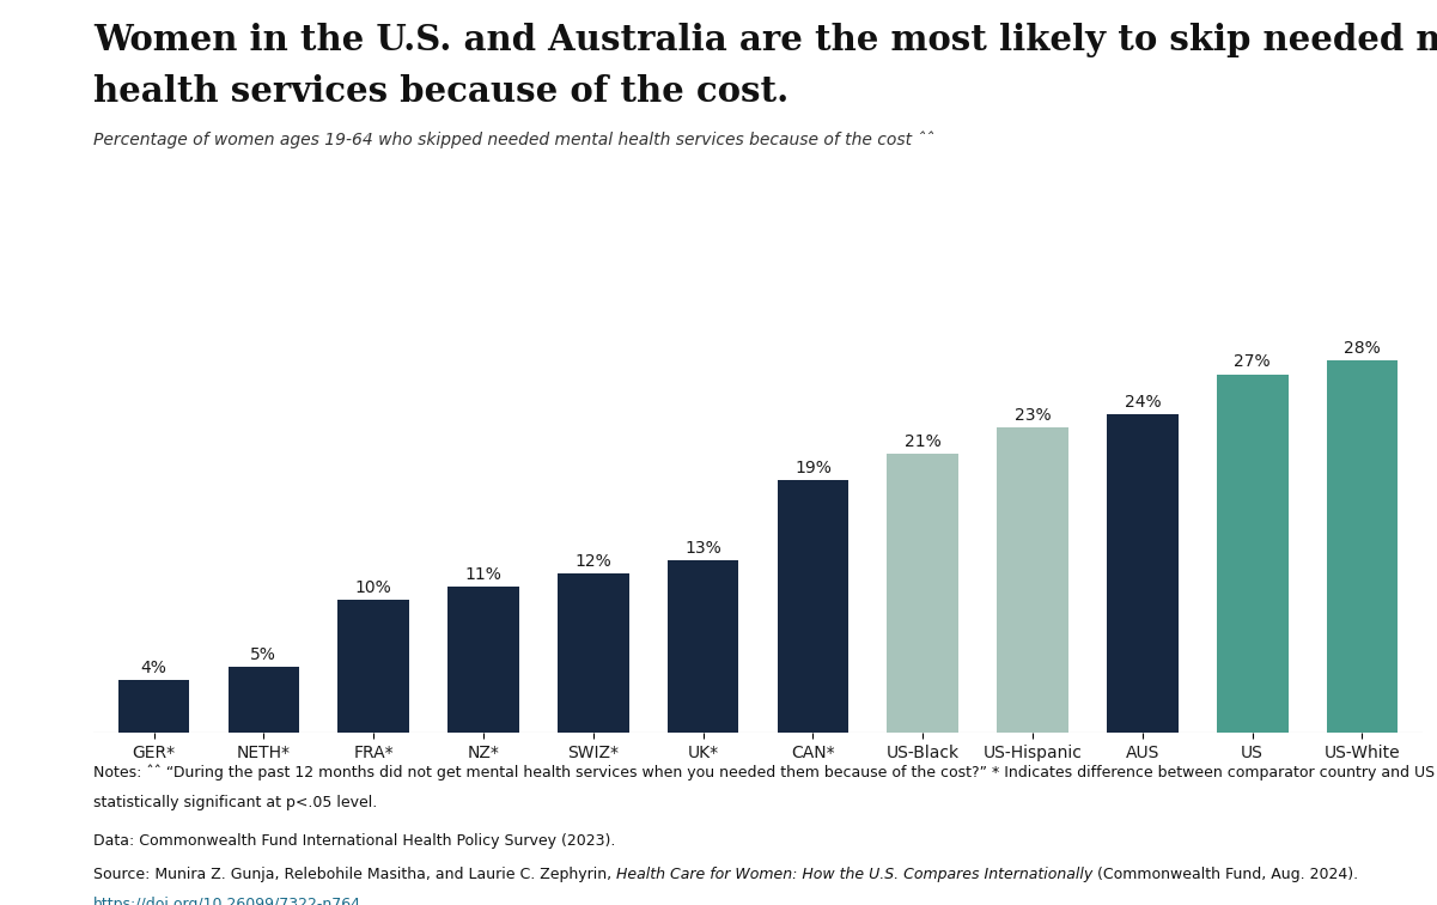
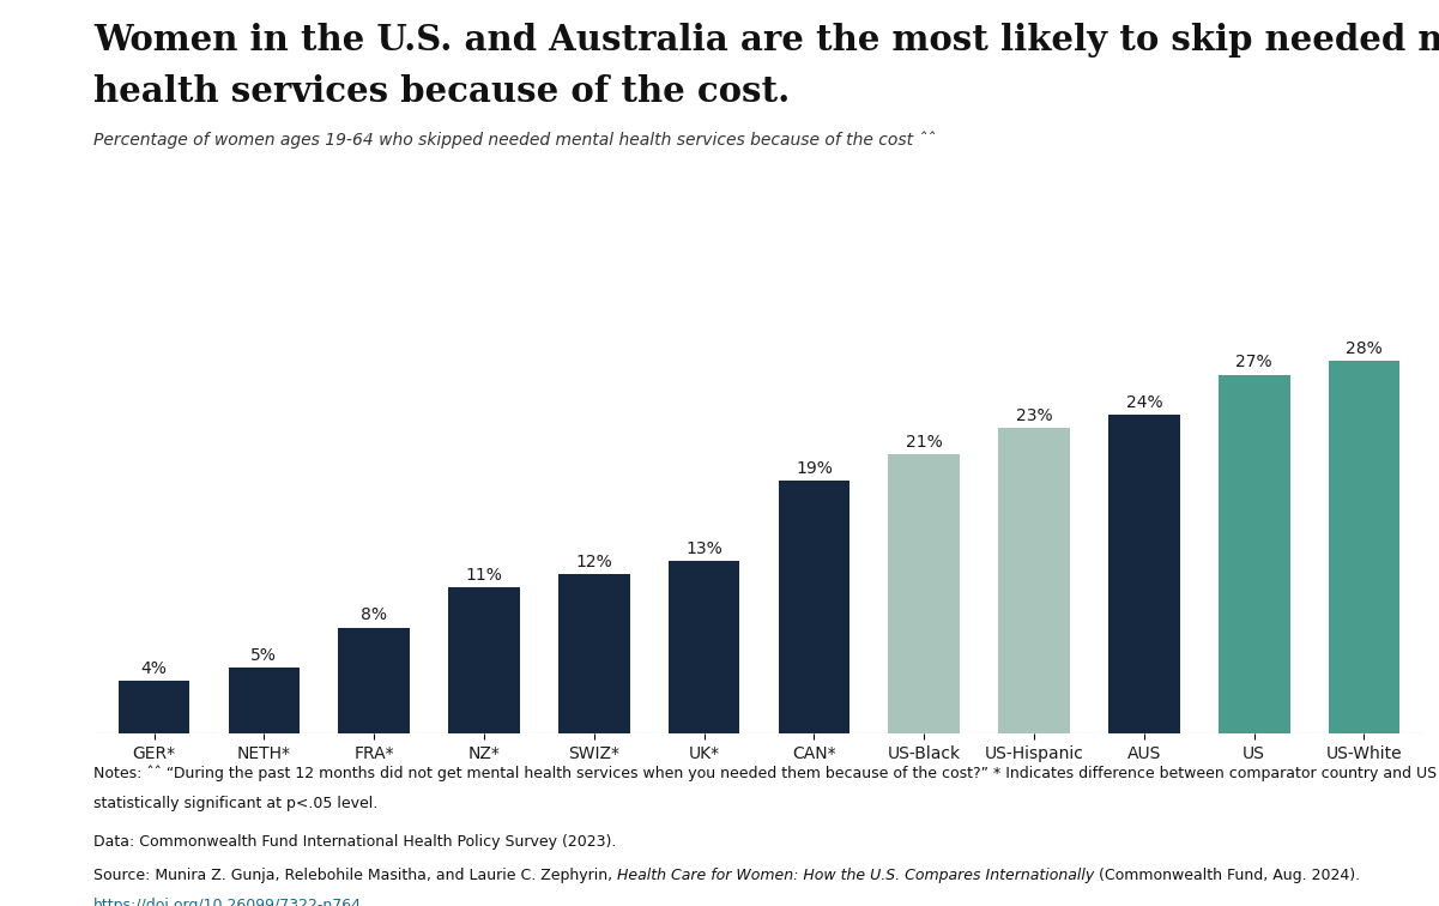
FRA*: 10% -> 8%
